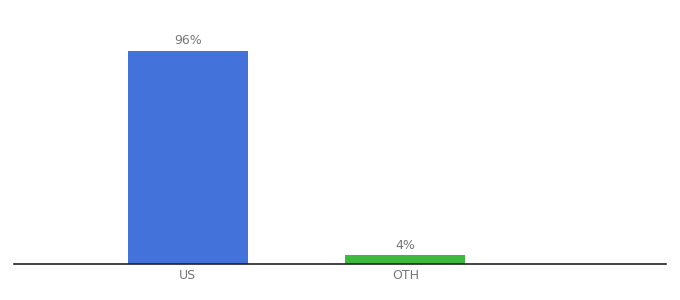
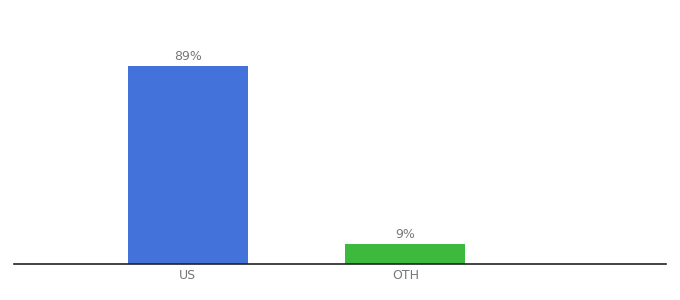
US: 96% -> 89%
OTH: 4% -> 9%
